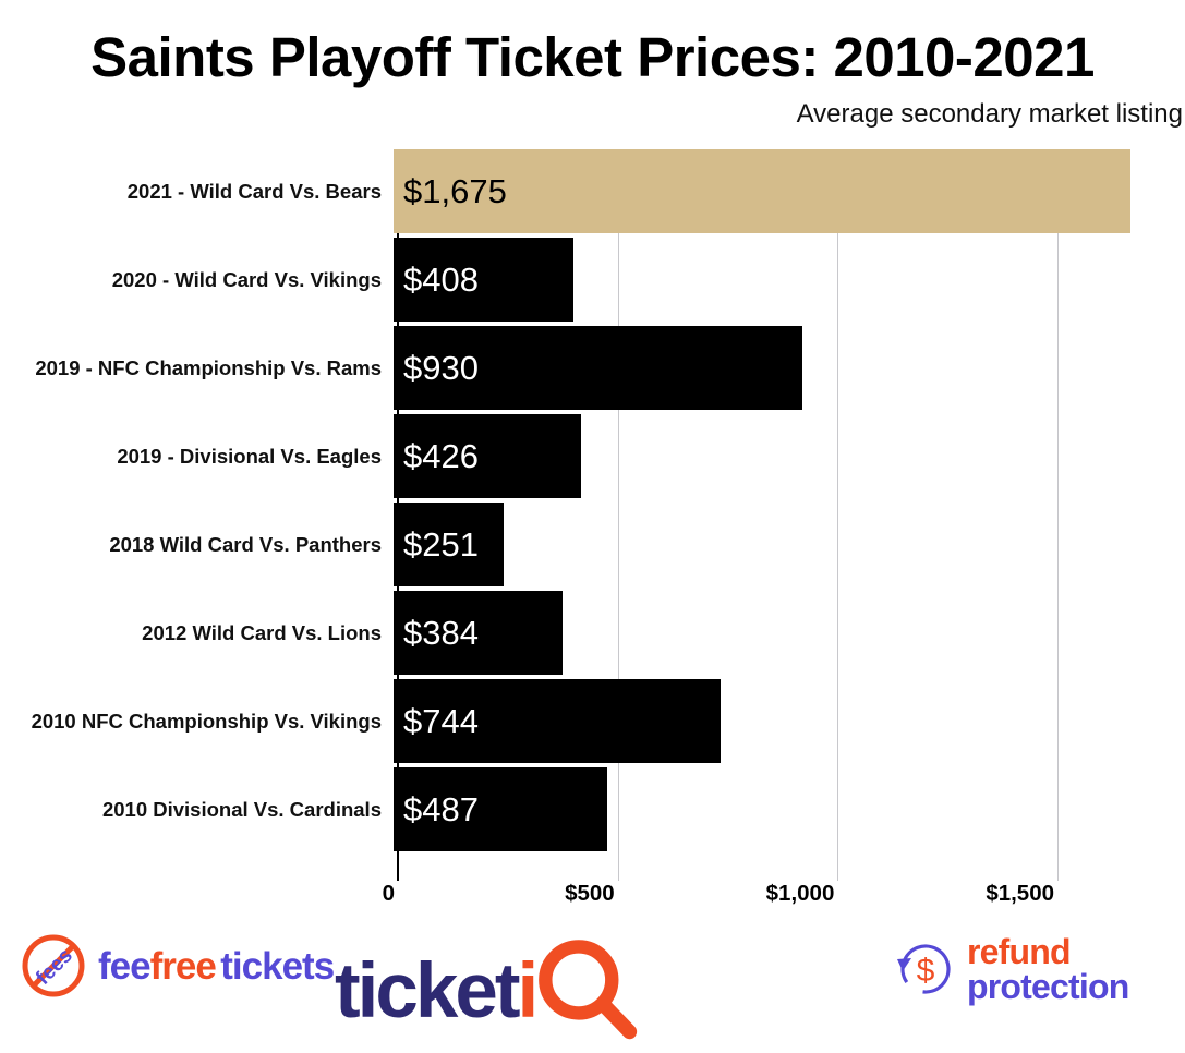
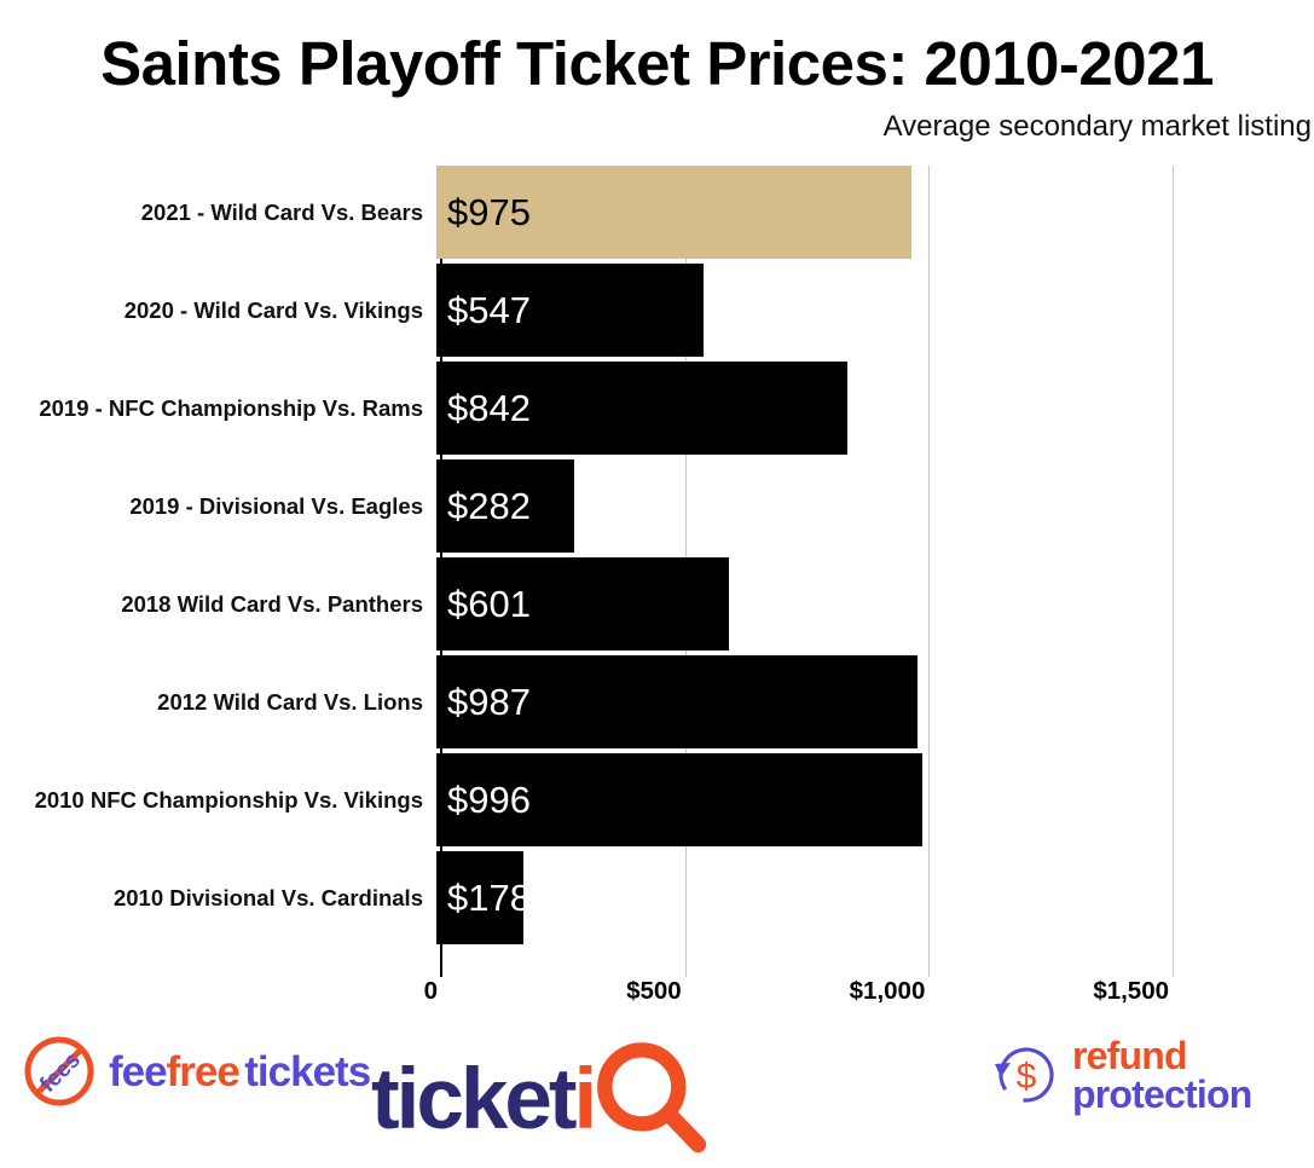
2021 - Wild Card Vs. Bears: $1,675 -> $975
2020 - Wild Card Vs. Vikings: $408 -> $547
2019 - NFC Championship Vs. Rams: $930 -> $842
2019 - Divisional Vs. Eagles: $426 -> $282
2018 Wild Card Vs. Panthers: $251 -> $601
2012 Wild Card Vs. Lions: $384 -> $987
2010 NFC Championship Vs. Vikings: $744 -> $996
2010 Divisional Vs. Cardinals: $487 -> $178
